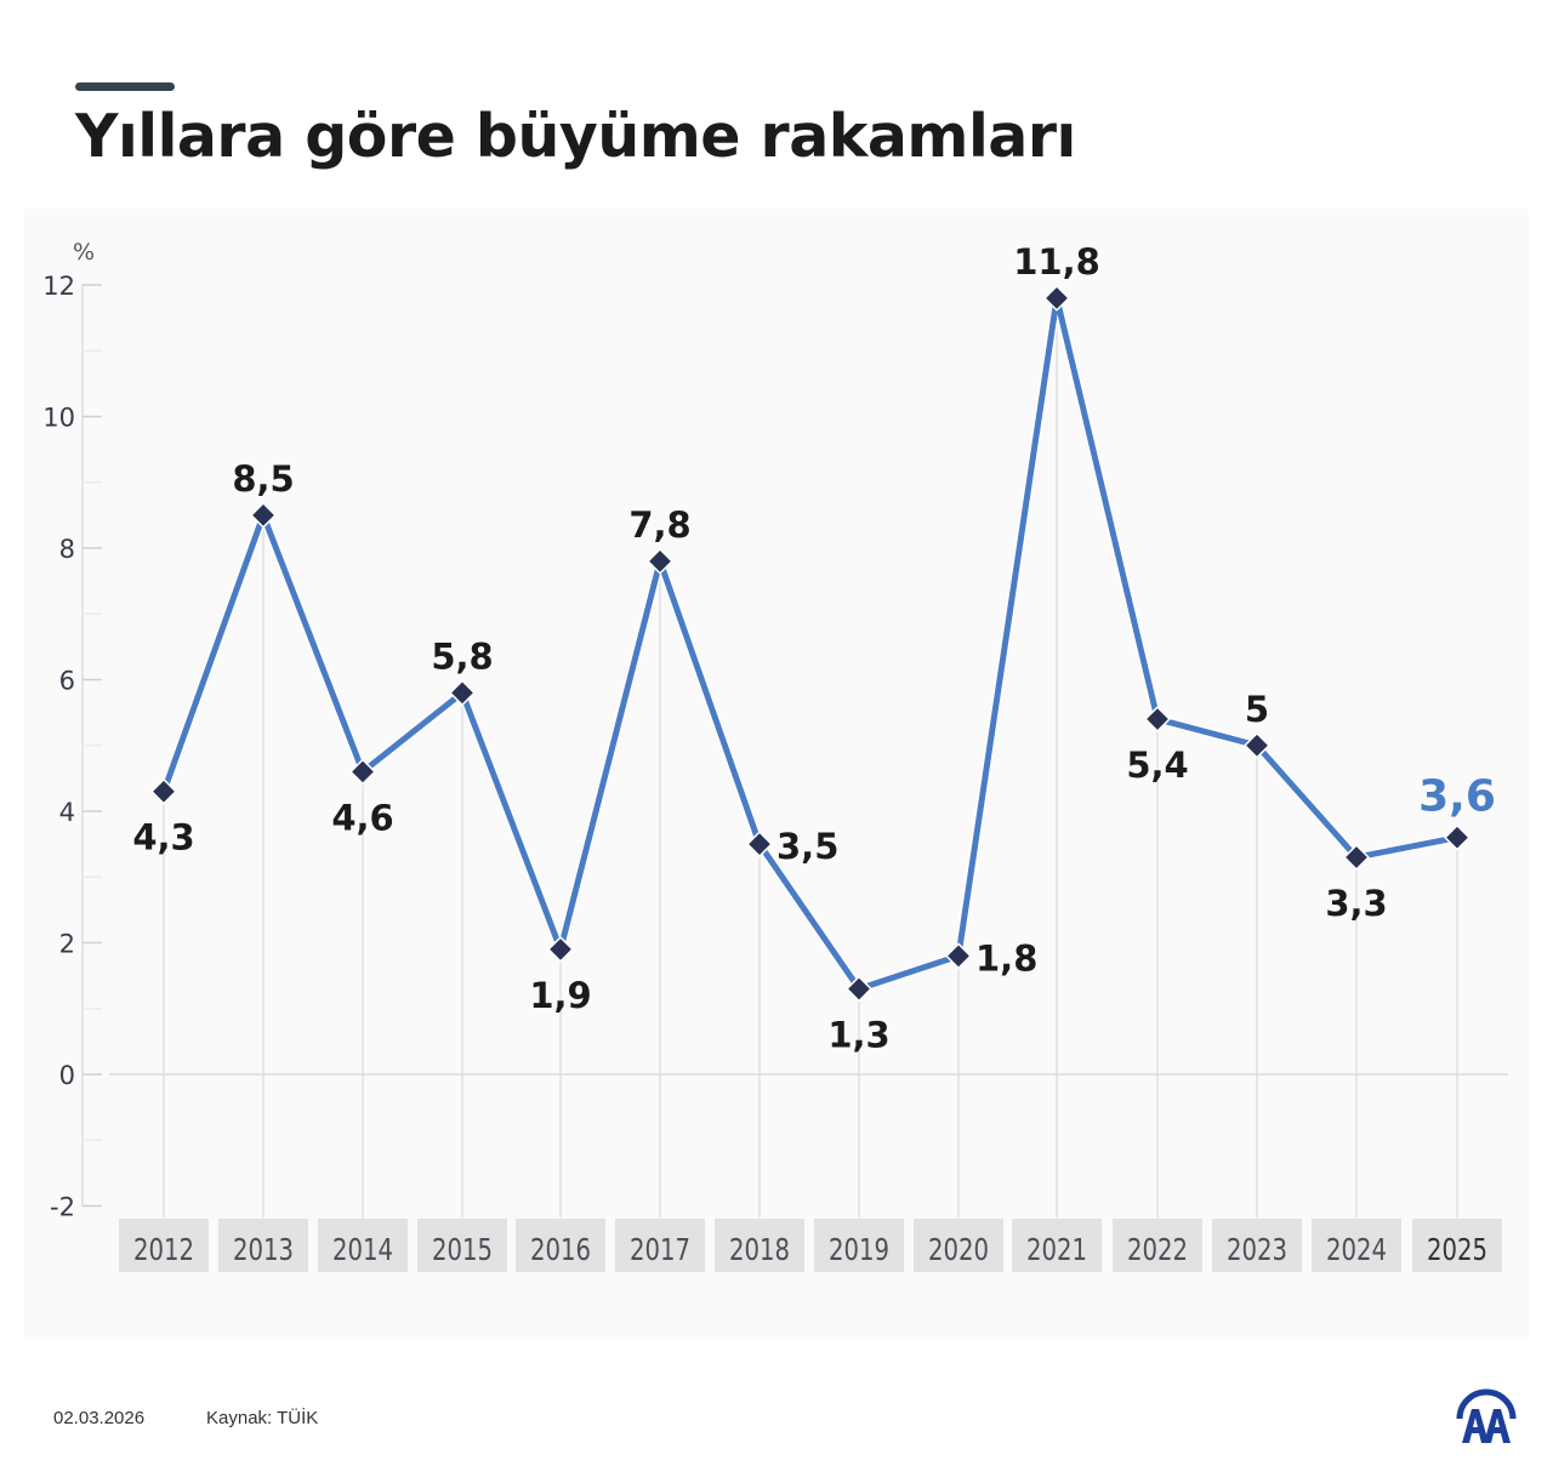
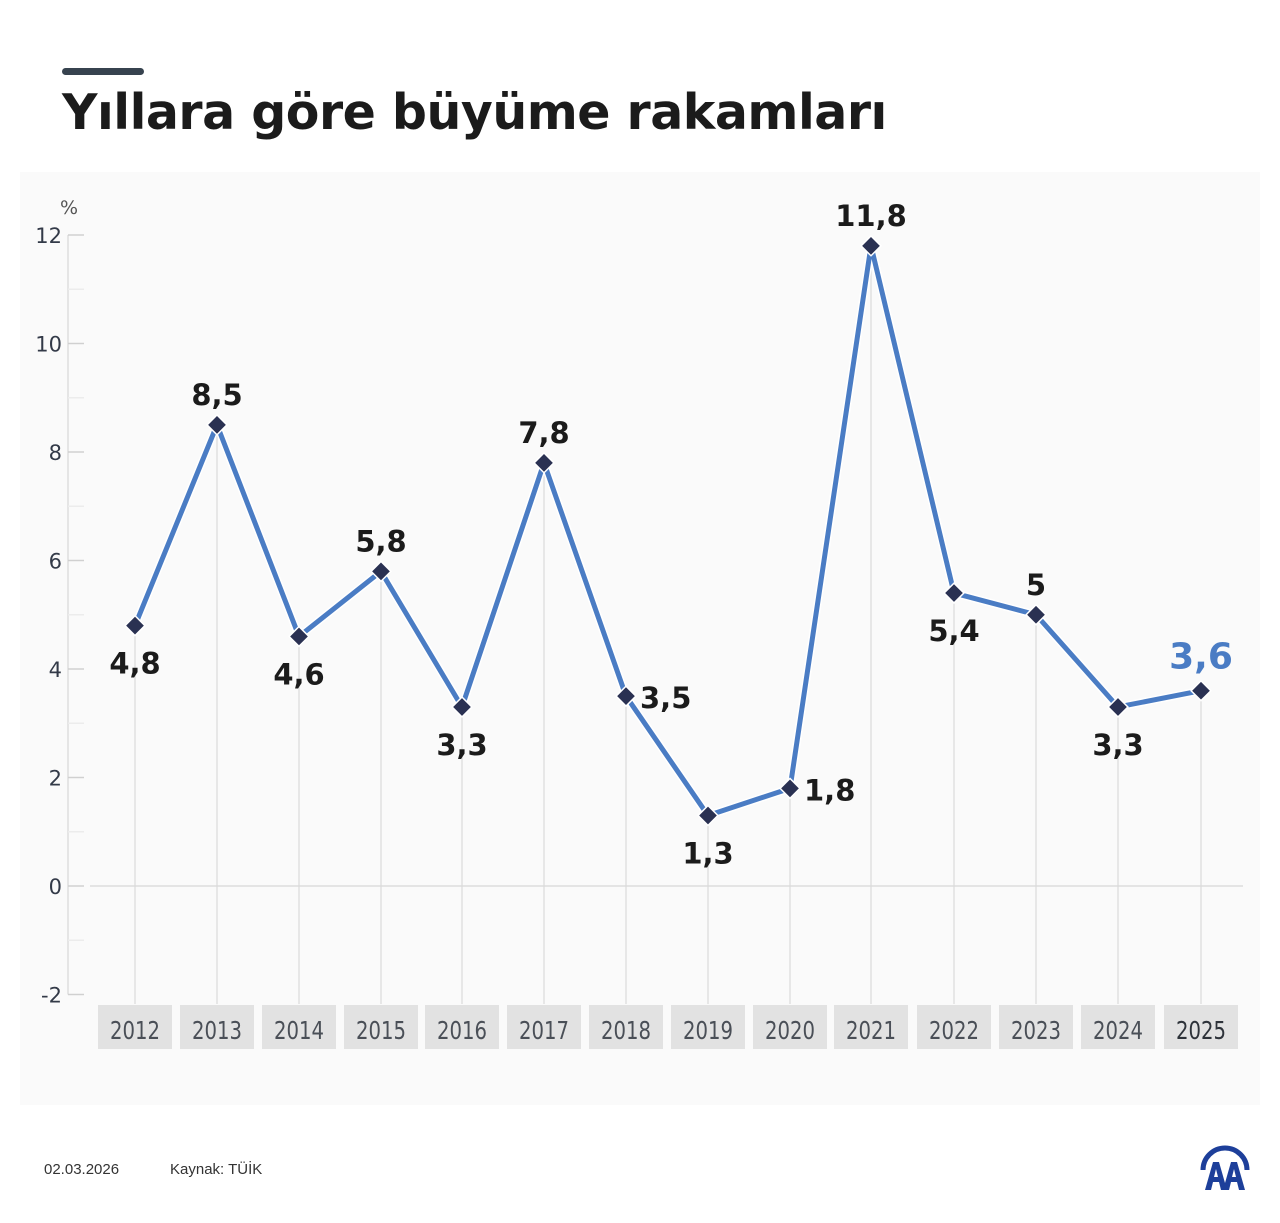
2012: 4,3 -> 4,8
2016: 1,9 -> 3,3
